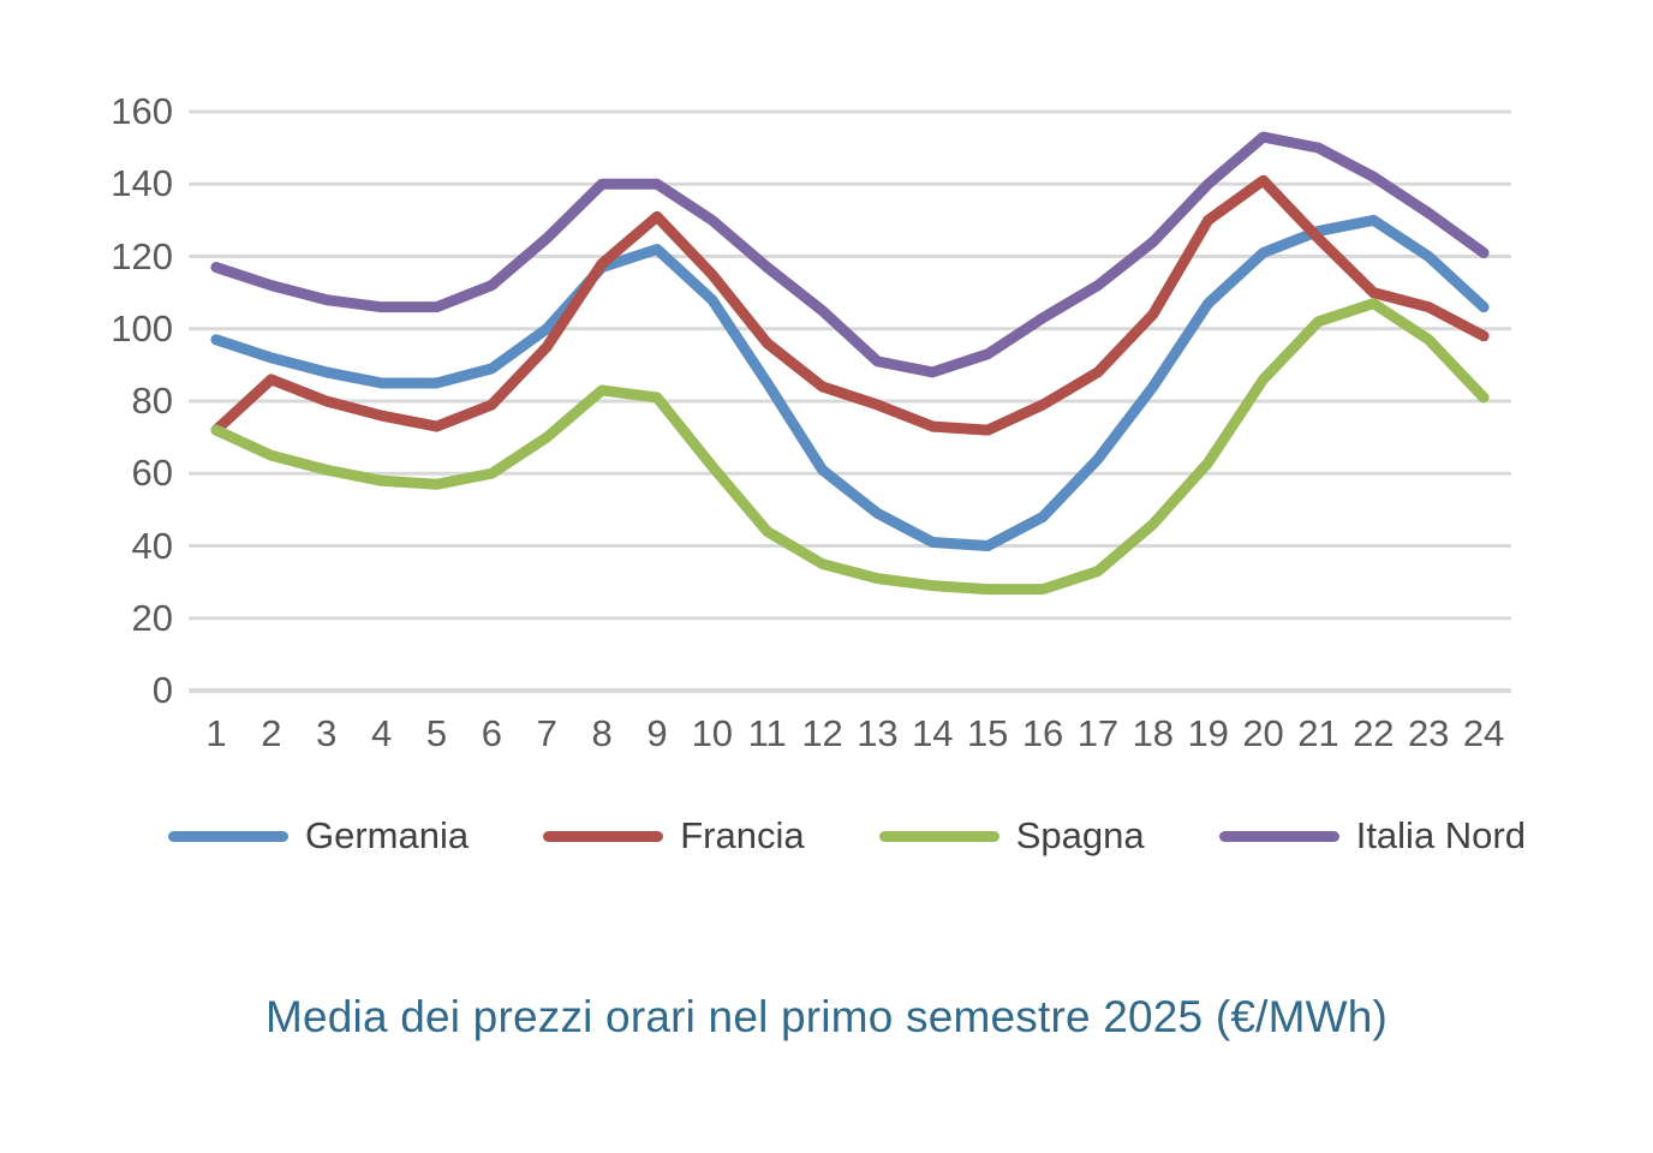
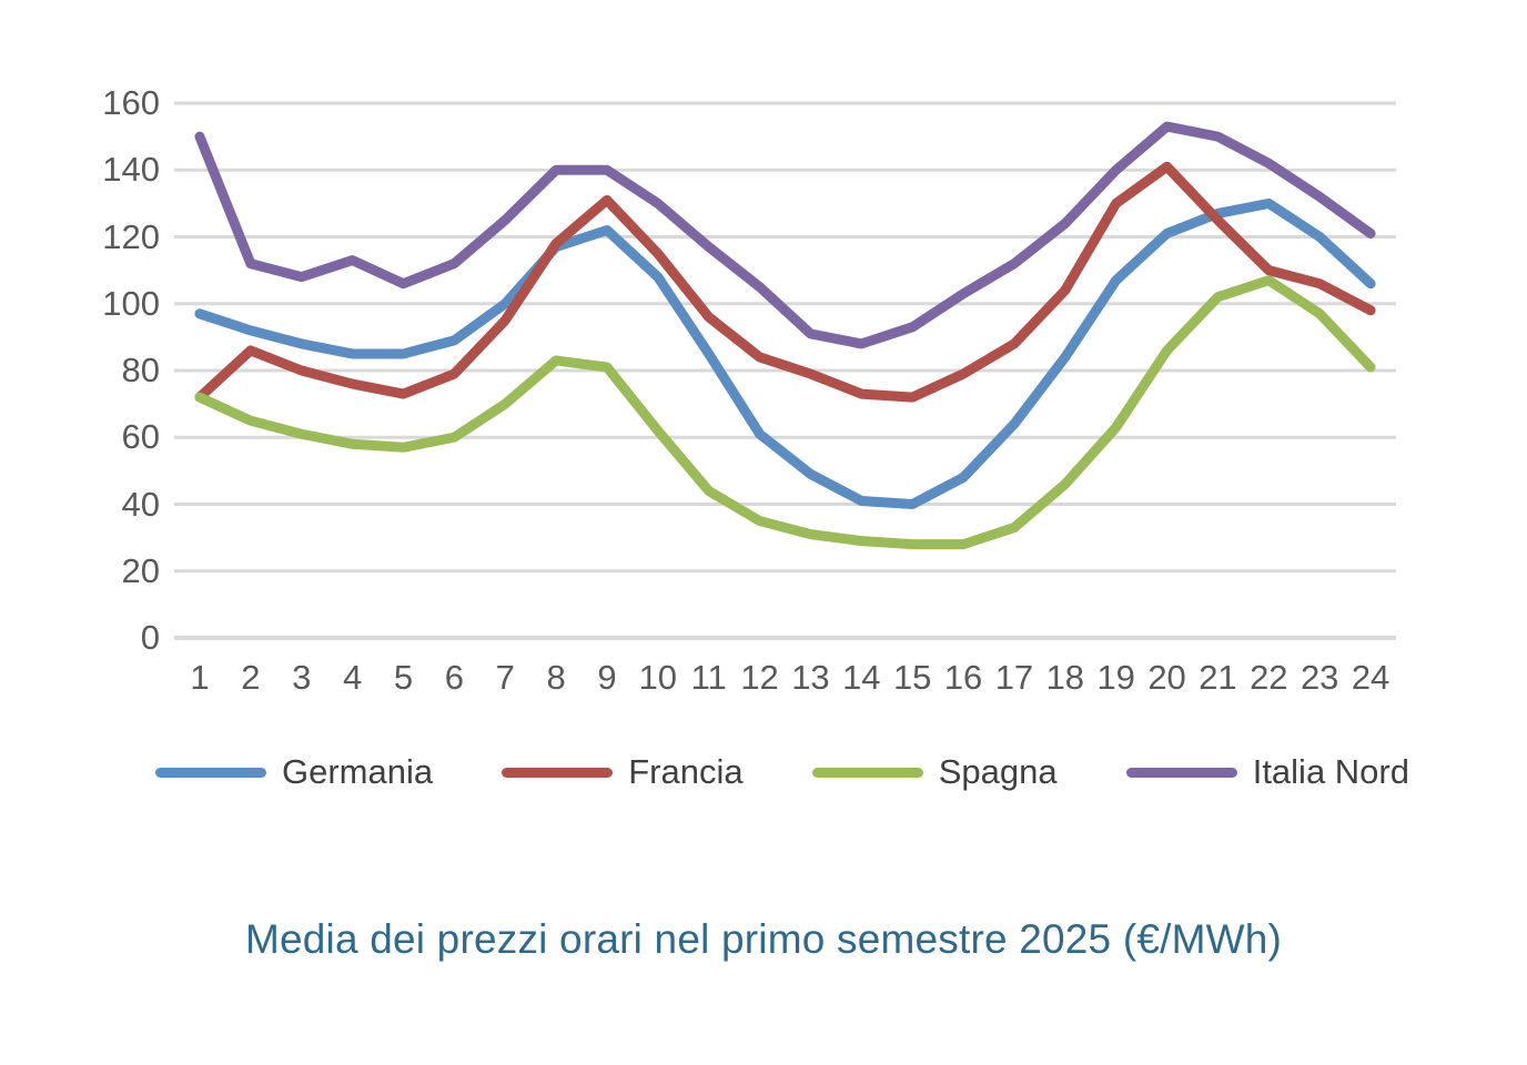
Italia Nord/1: 117 -> 150
Italia Nord/4: 106 -> 113
